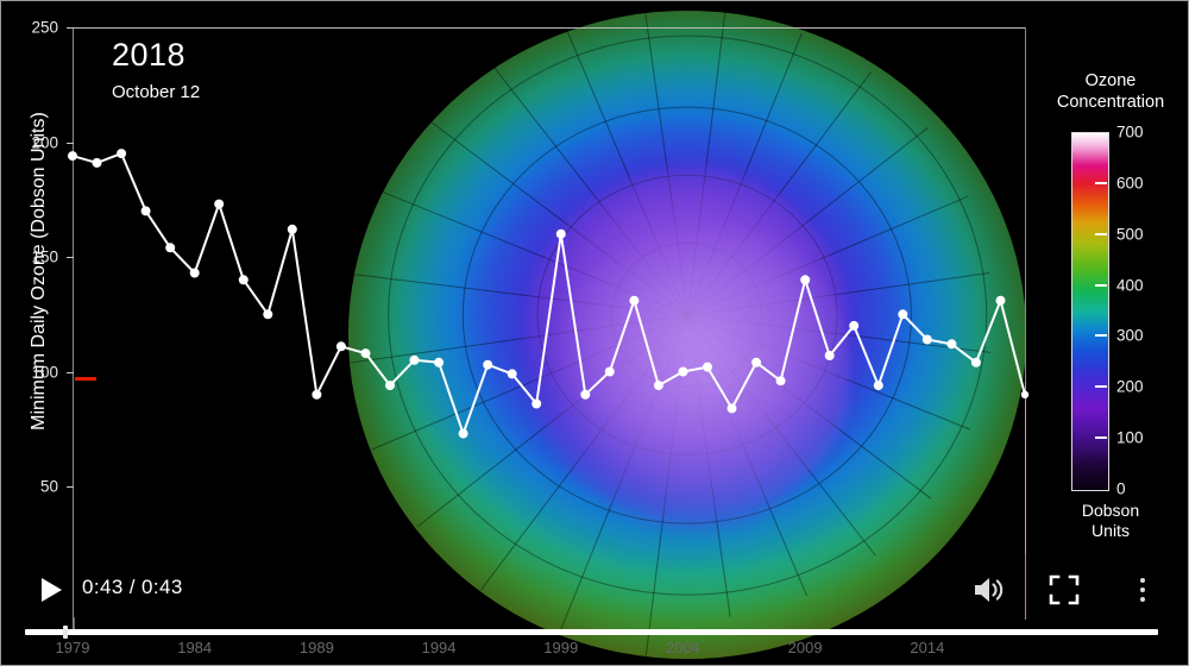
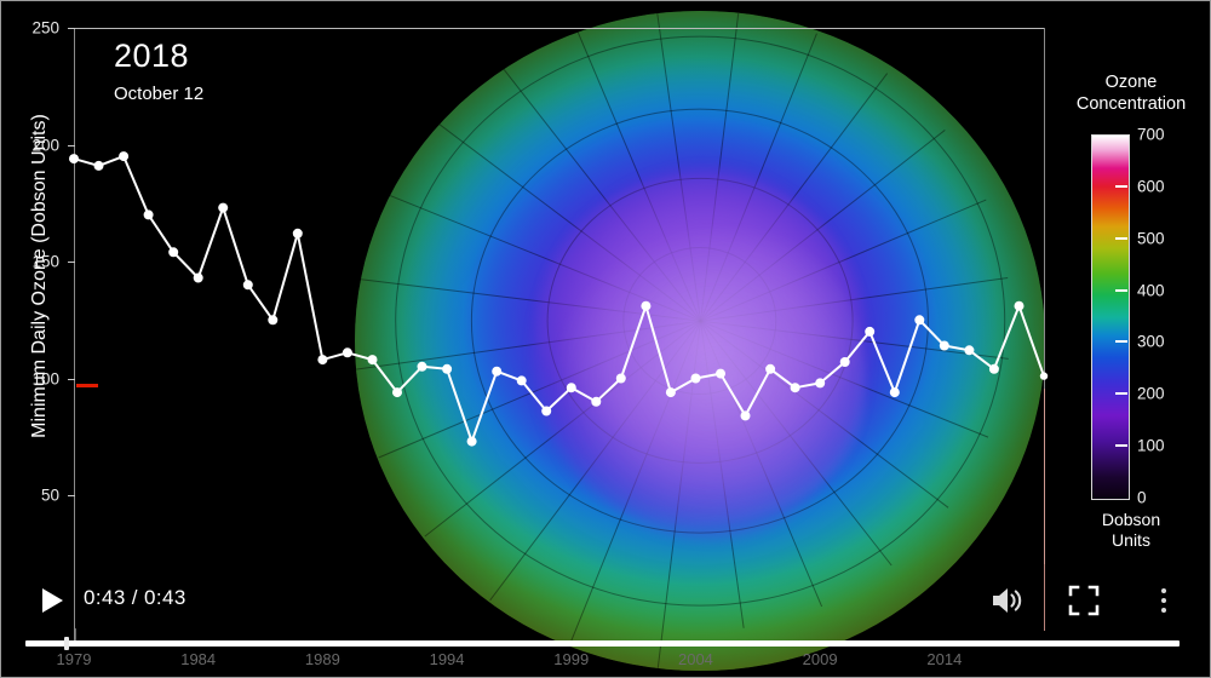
1989: 90 -> 110
1999: 160 -> 100
2009: 140 -> 100
2018: 90 -> 100
